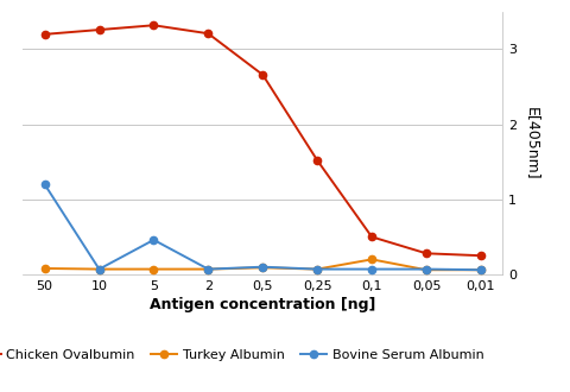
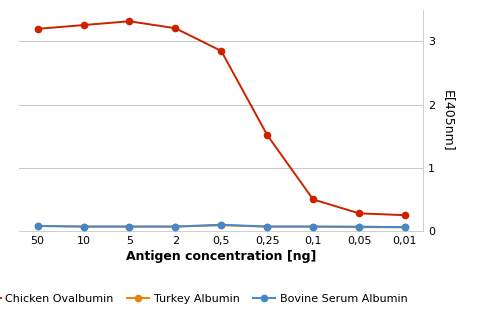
Bovine Serum Albumin/50: 1.20 -> 0.08
Bovine Serum Albumin/5: 0.46 -> 0.07
Chicken Ovalbumin/0,5: 2.66 -> 2.85
Turkey Albumin/0,1: 0.20 -> 0.07
